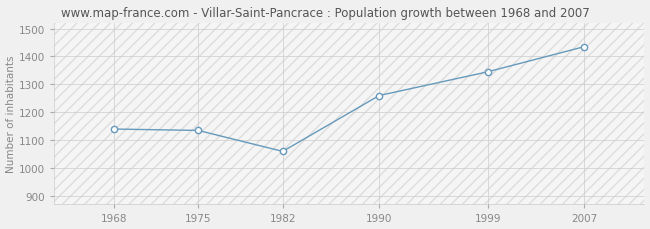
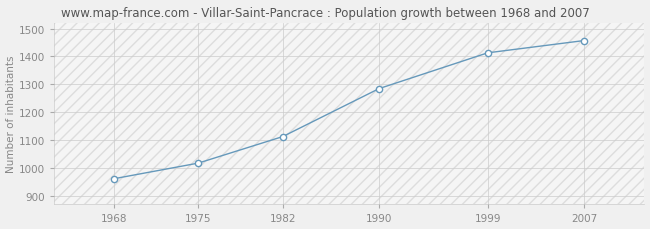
1968: 1140 -> 962
1975: 1135 -> 1018
1982: 1060 -> 1113
1990: 1260 -> 1285
1999: 1345 -> 1413
2007: 1435 -> 1457
